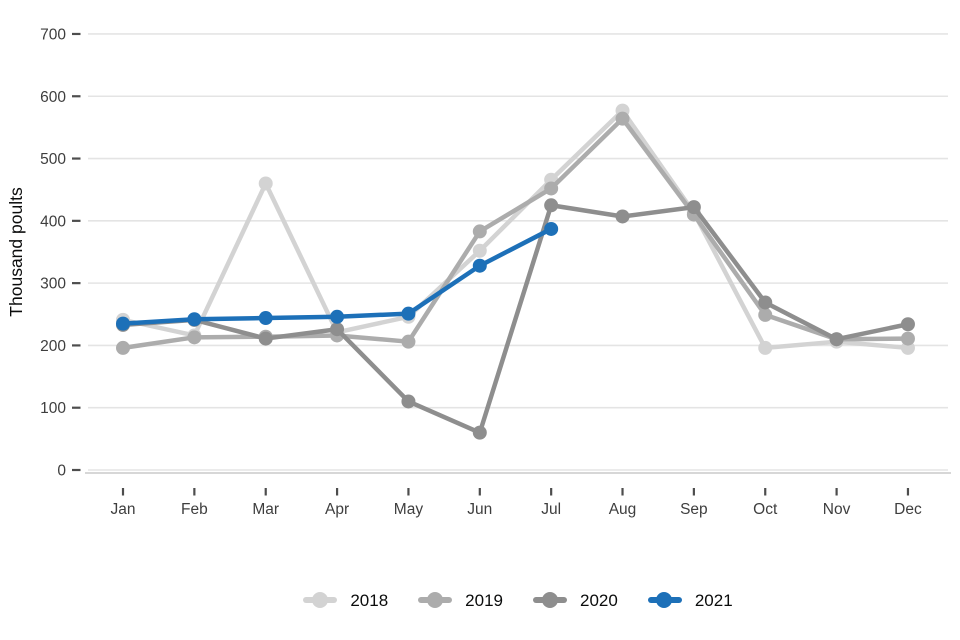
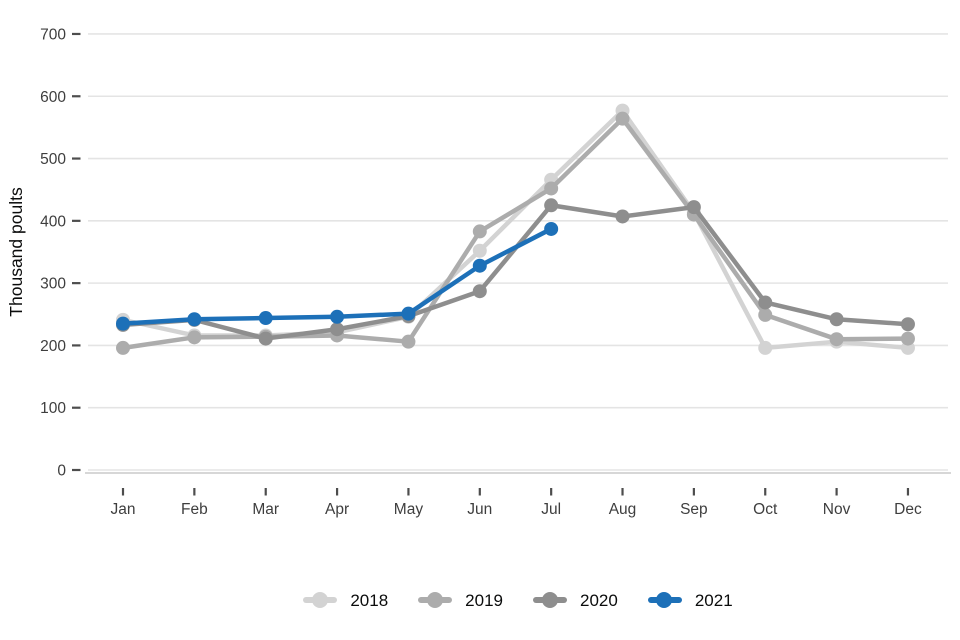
2018/Mar: 460 -> 220
2020/May: 110 -> 250
2020/Jun: 60 -> 290
2020/Nov: 210 -> 240
